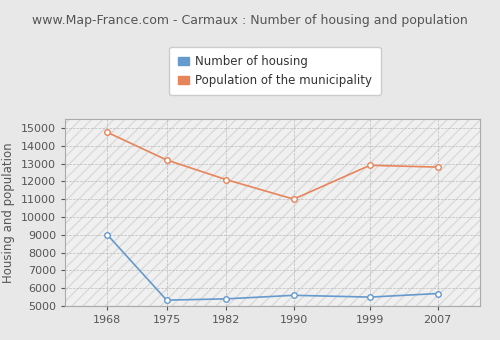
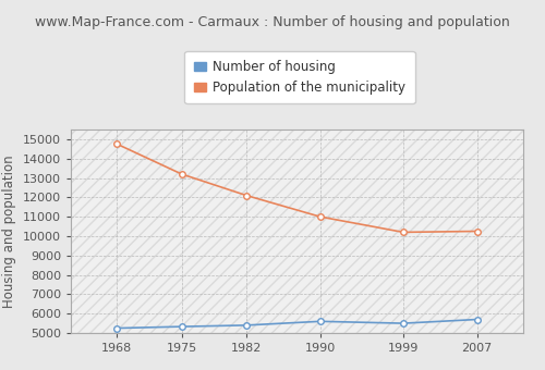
Number of housing/1968: 9000 -> 5200
Population of the municipality/1999: 12900 -> 10200
Population of the municipality/2007: 12800 -> 10200
